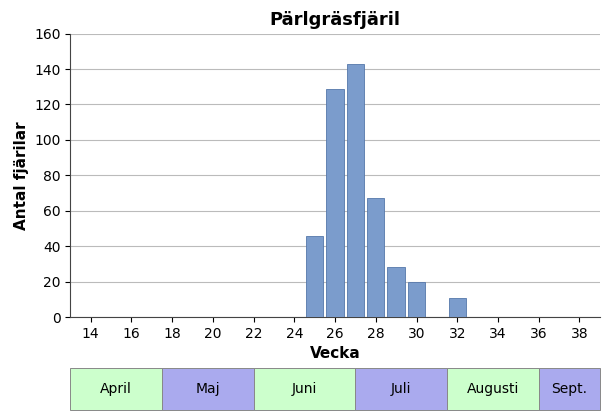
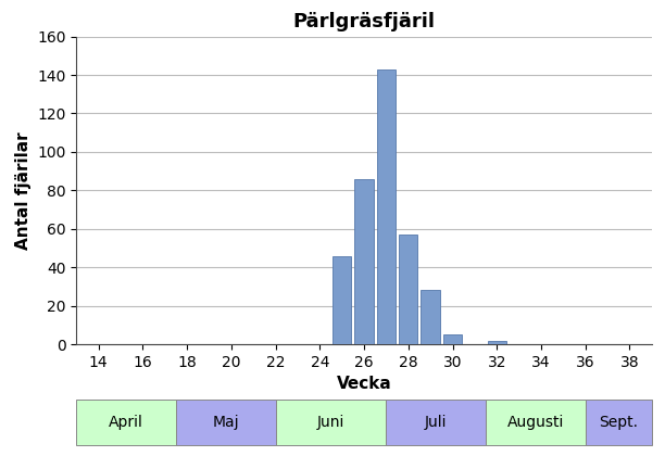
26: 129 -> 86
28: 67 -> 57
30: 20 -> 5
32: 11 -> 2
